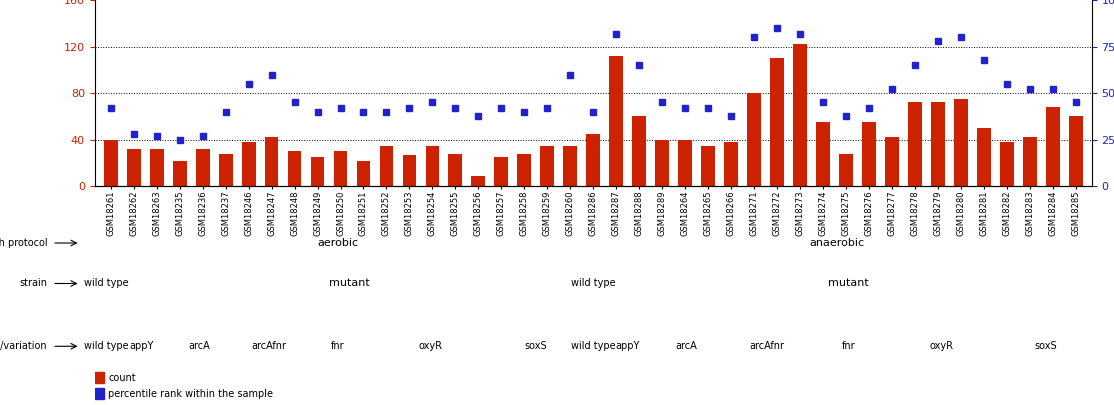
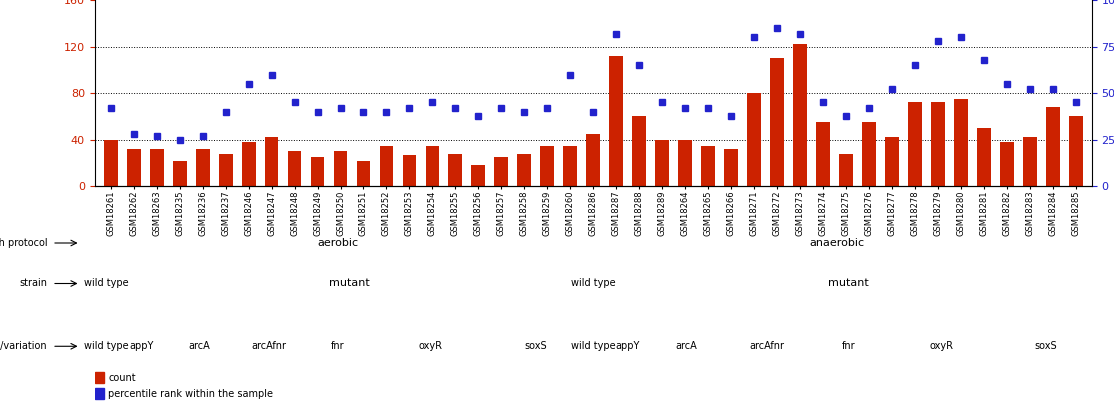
GSM18256: 9 -> 18
GSM18266: 38 -> 32
